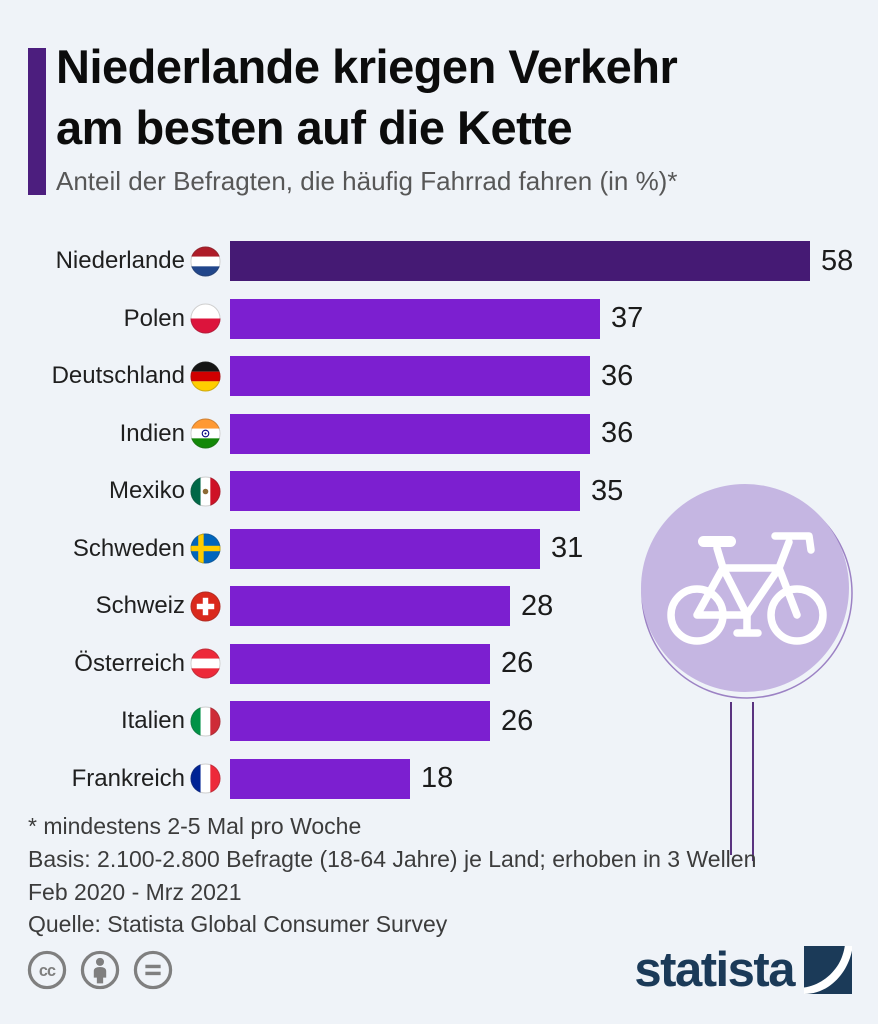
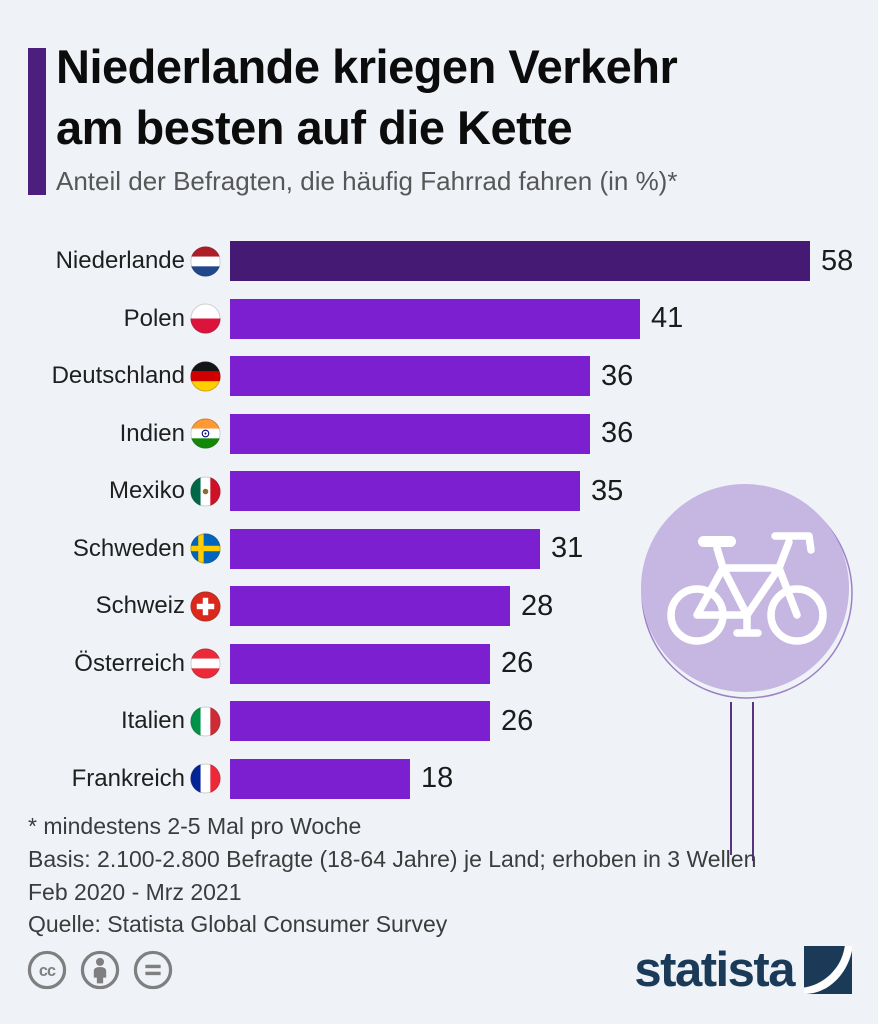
Polen: 37 -> 41
